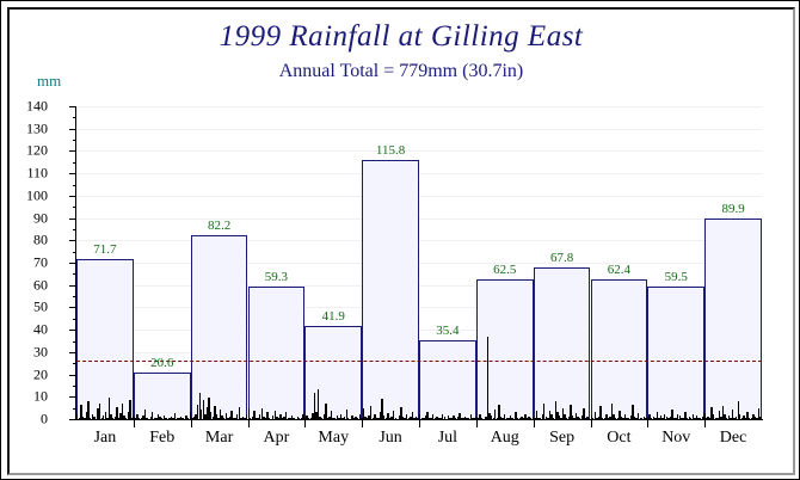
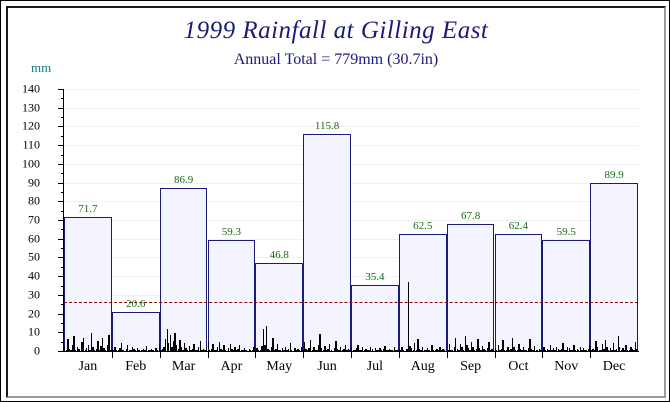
Mar: 82.2 -> 86.9
May: 41.9 -> 46.8
